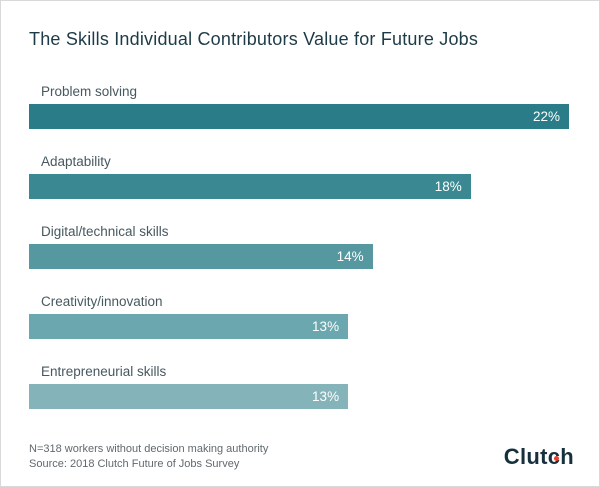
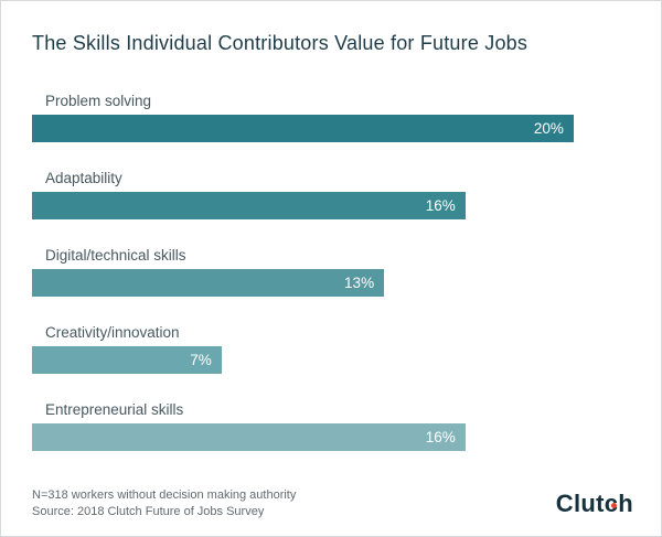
Problem solving: 22% -> 20%
Adaptability: 18% -> 16%
Digital/technical skills: 14% -> 13%
Creativity/innovation: 13% -> 7%
Entrepreneurial skills: 13% -> 16%
